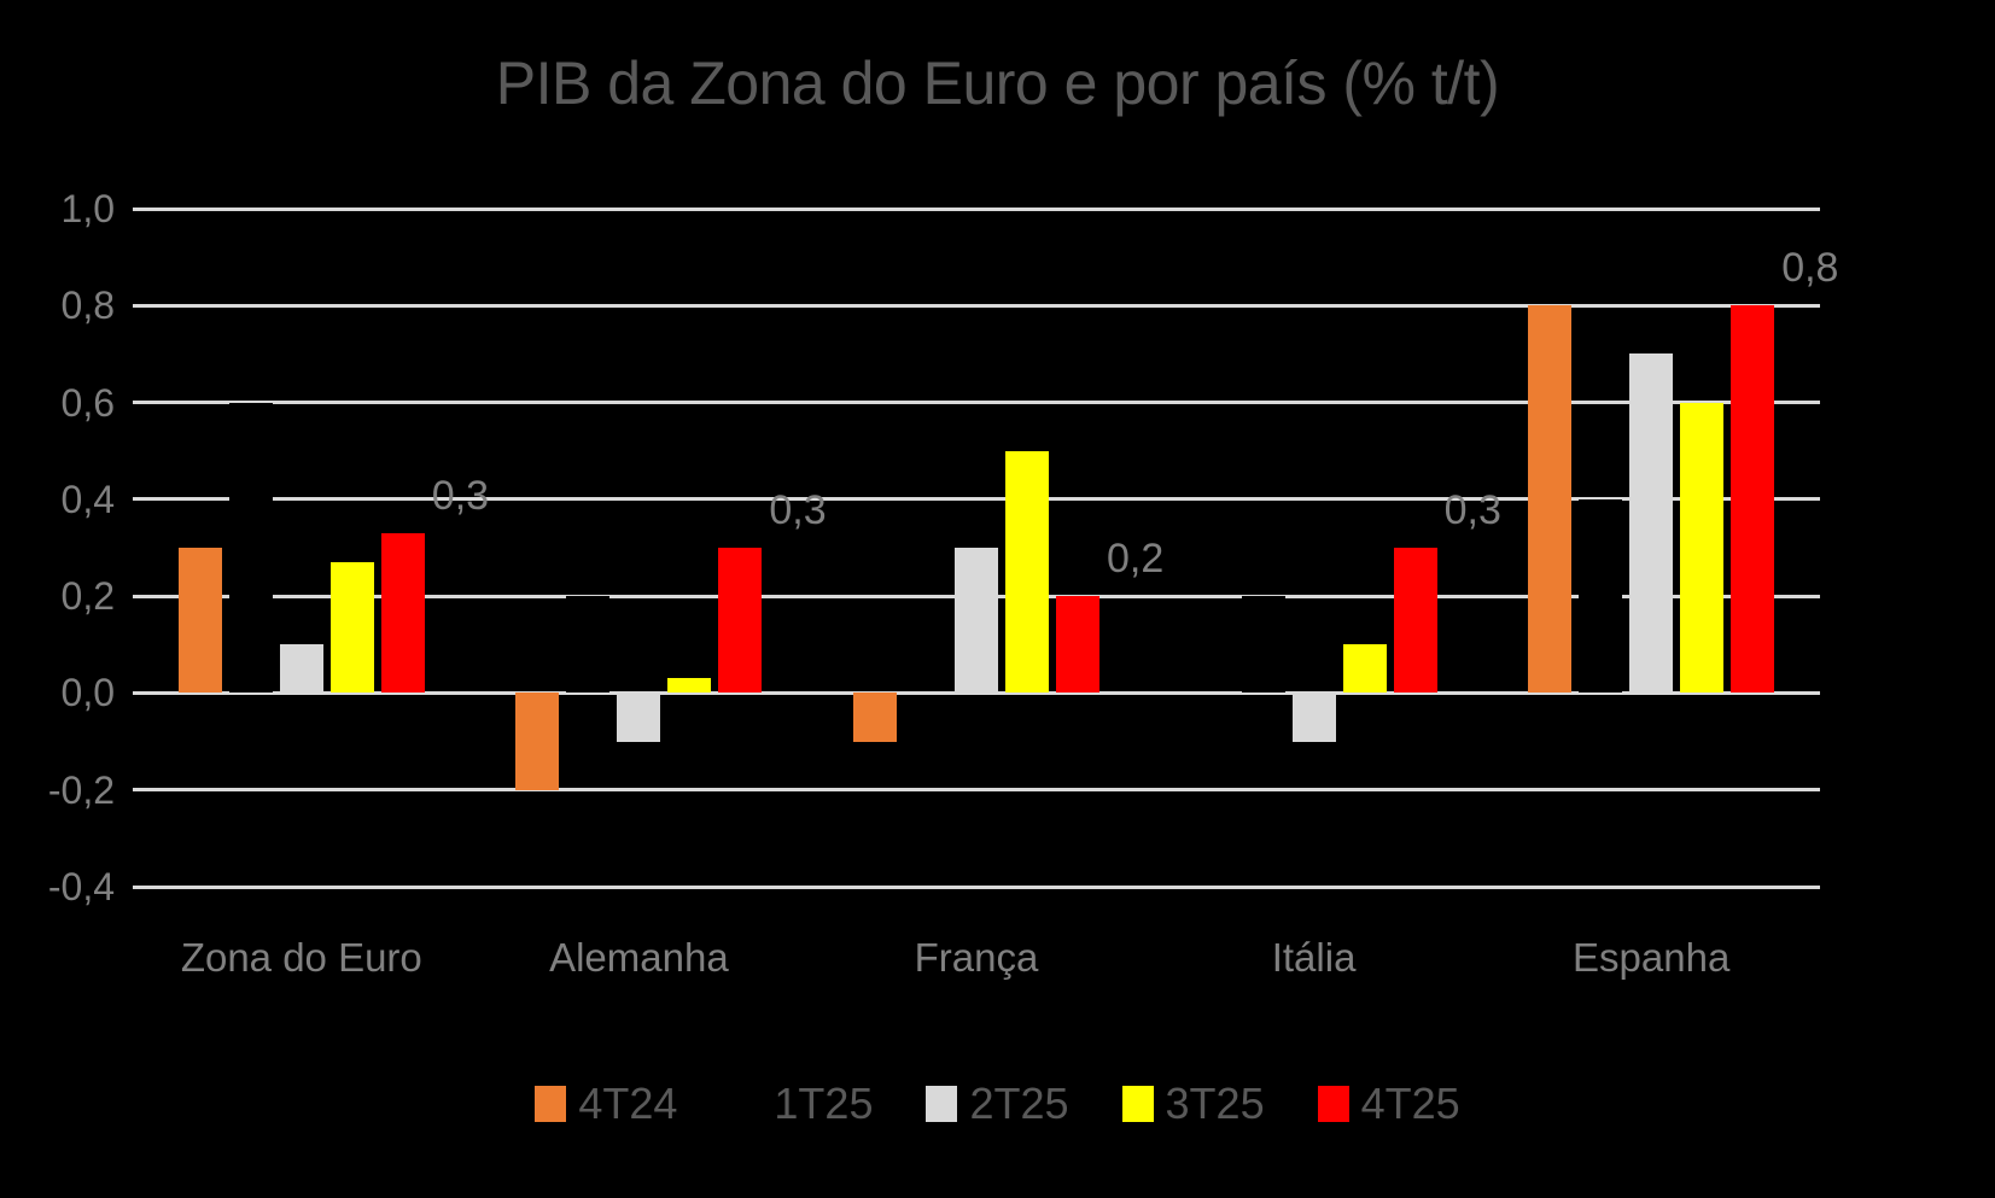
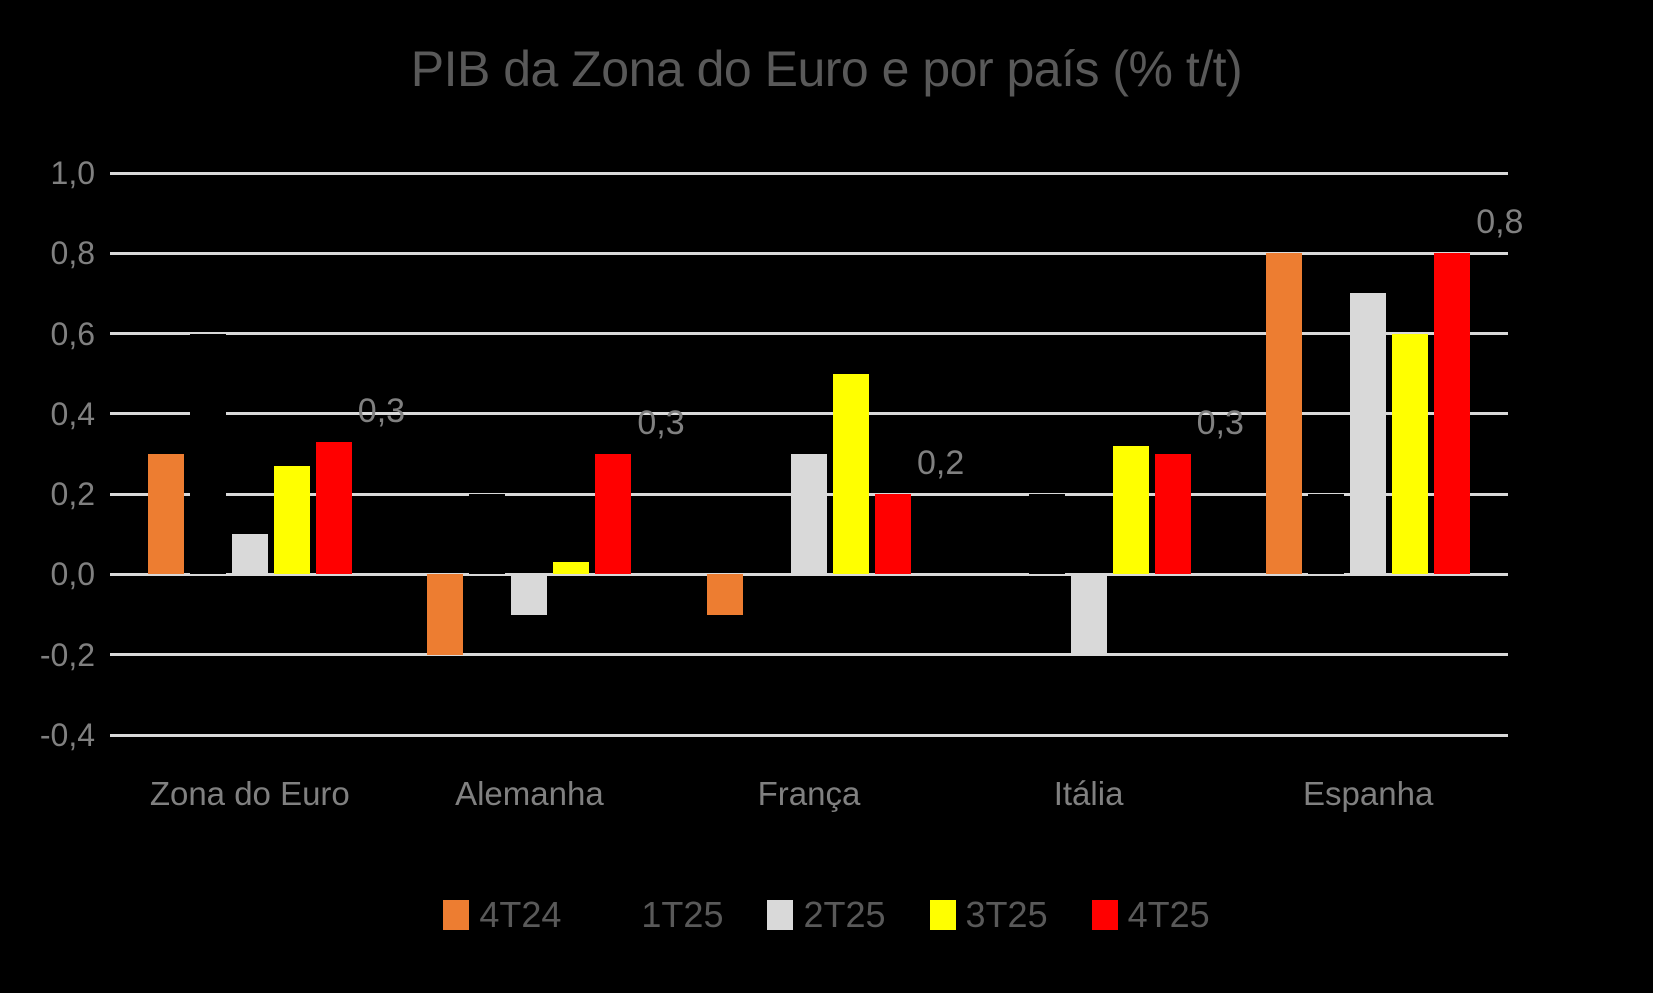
2T25/Itália: -0,1 -> -0,2
3T25/Itália: 0,10 -> 0,32
1T25/Espanha: 0,4 -> 0,2
